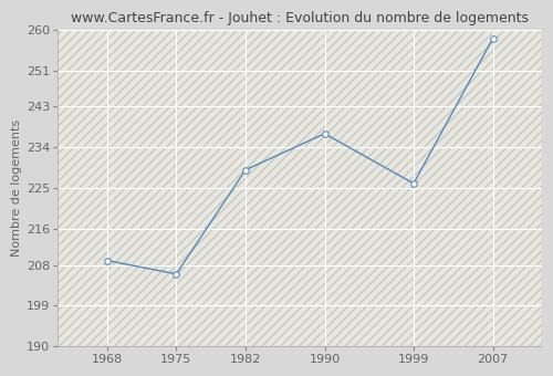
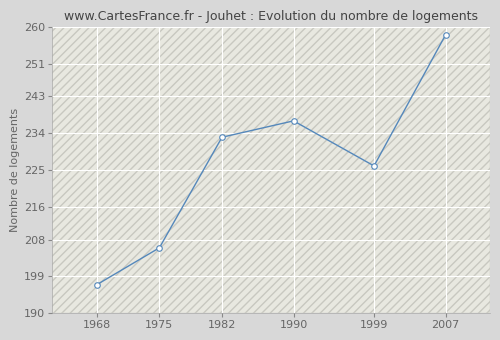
1968: 209 -> 197
1982: 229 -> 233
